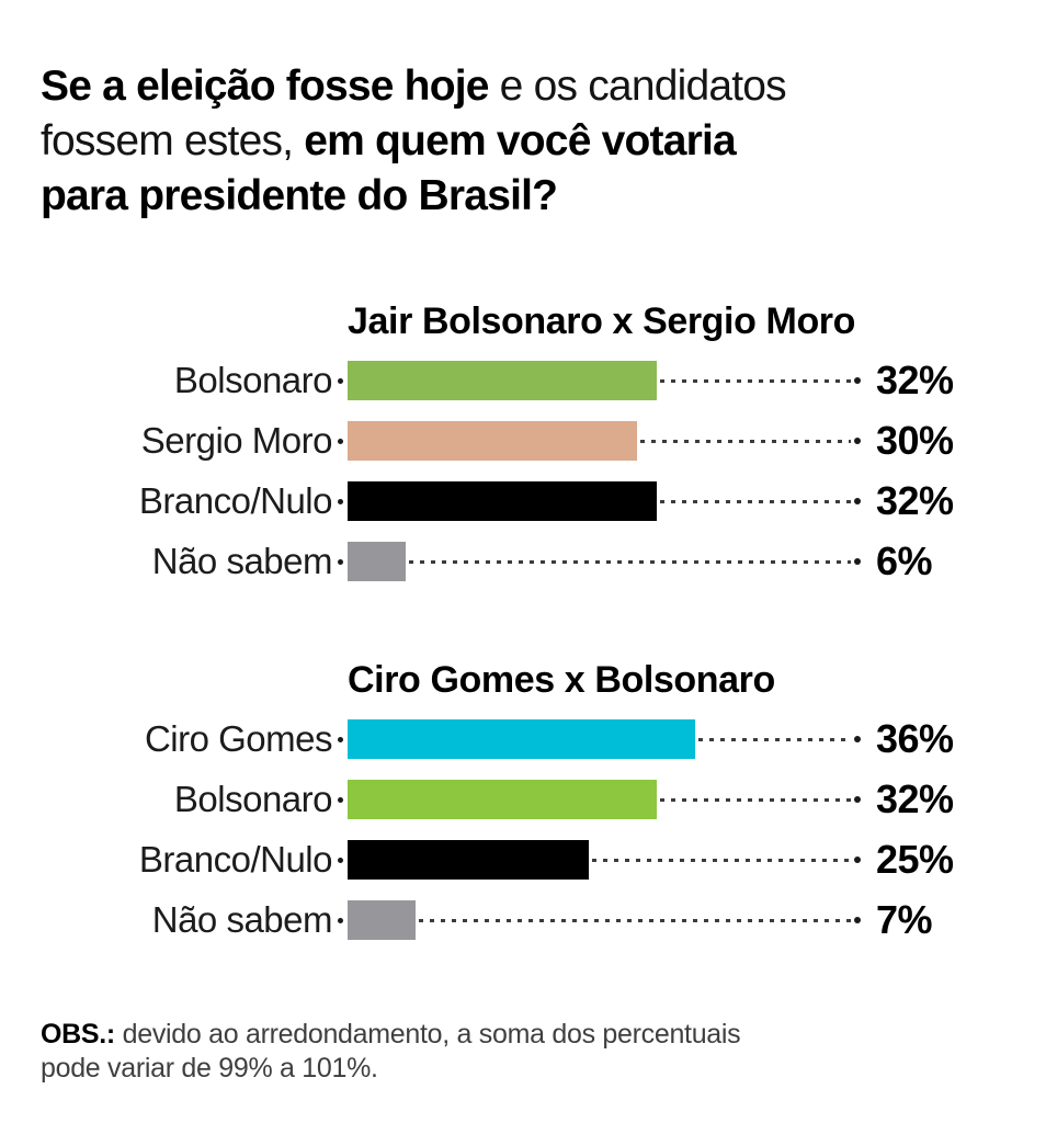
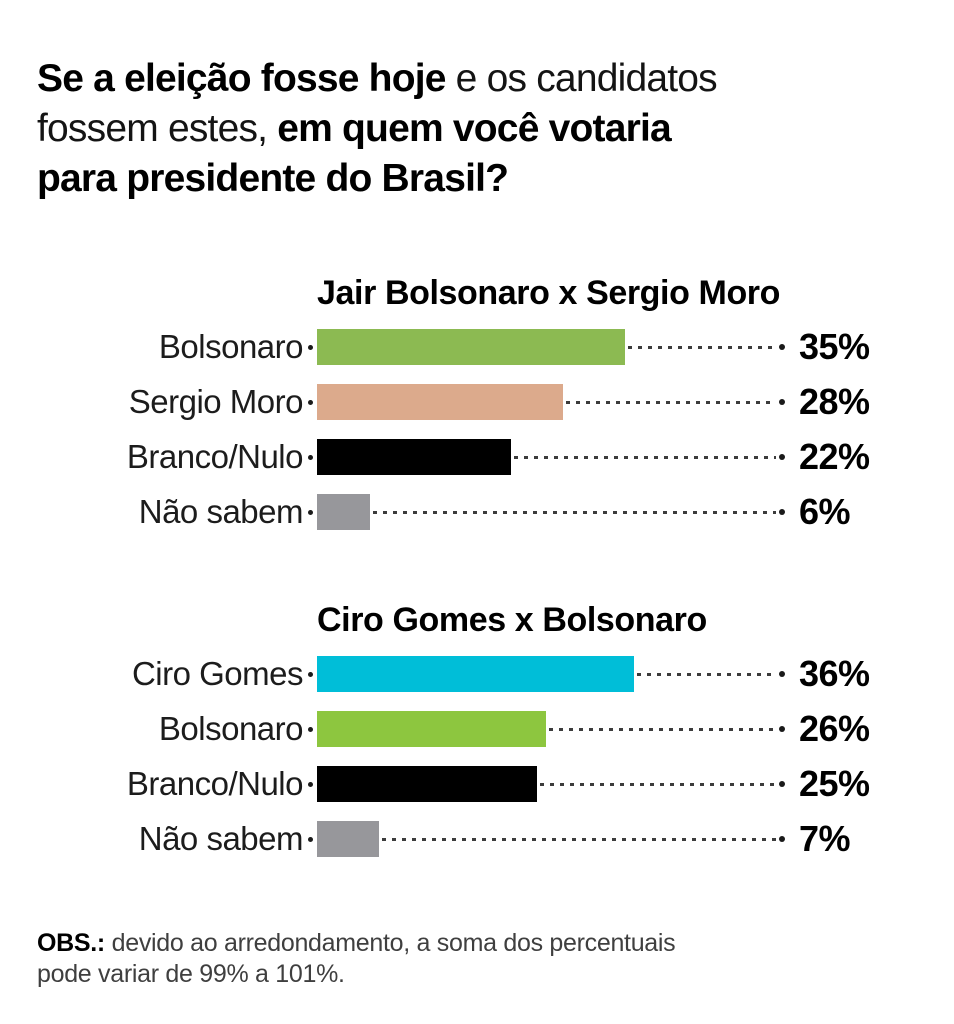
Jair Bolsonaro x Sergio Moro/Bolsonaro: 32% -> 35%
Jair Bolsonaro x Sergio Moro/Sergio Moro: 30% -> 28%
Jair Bolsonaro x Sergio Moro/Branco/Nulo: 32% -> 22%
Ciro Gomes x Bolsonaro/Bolsonaro: 32% -> 26%
